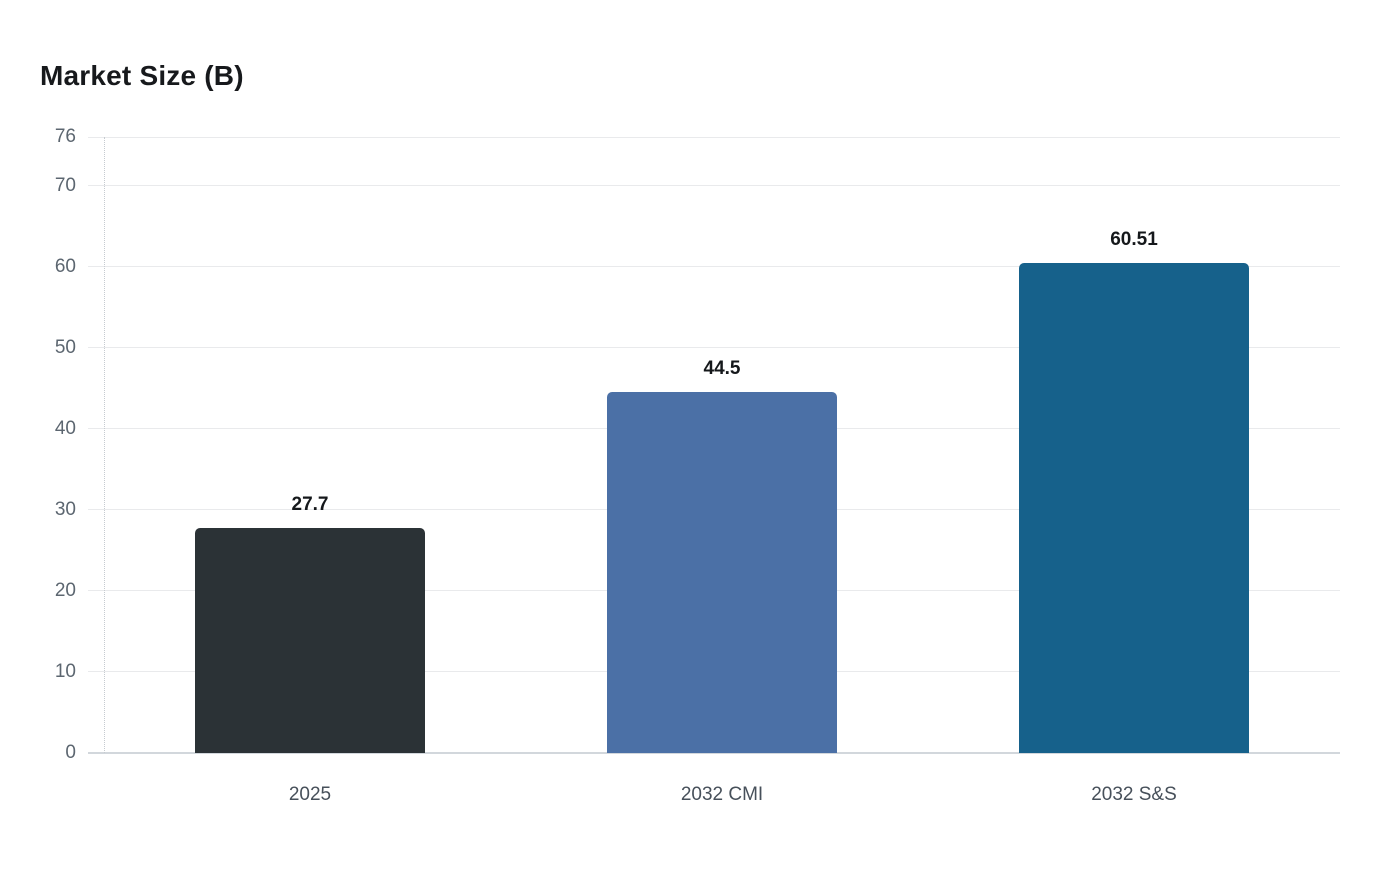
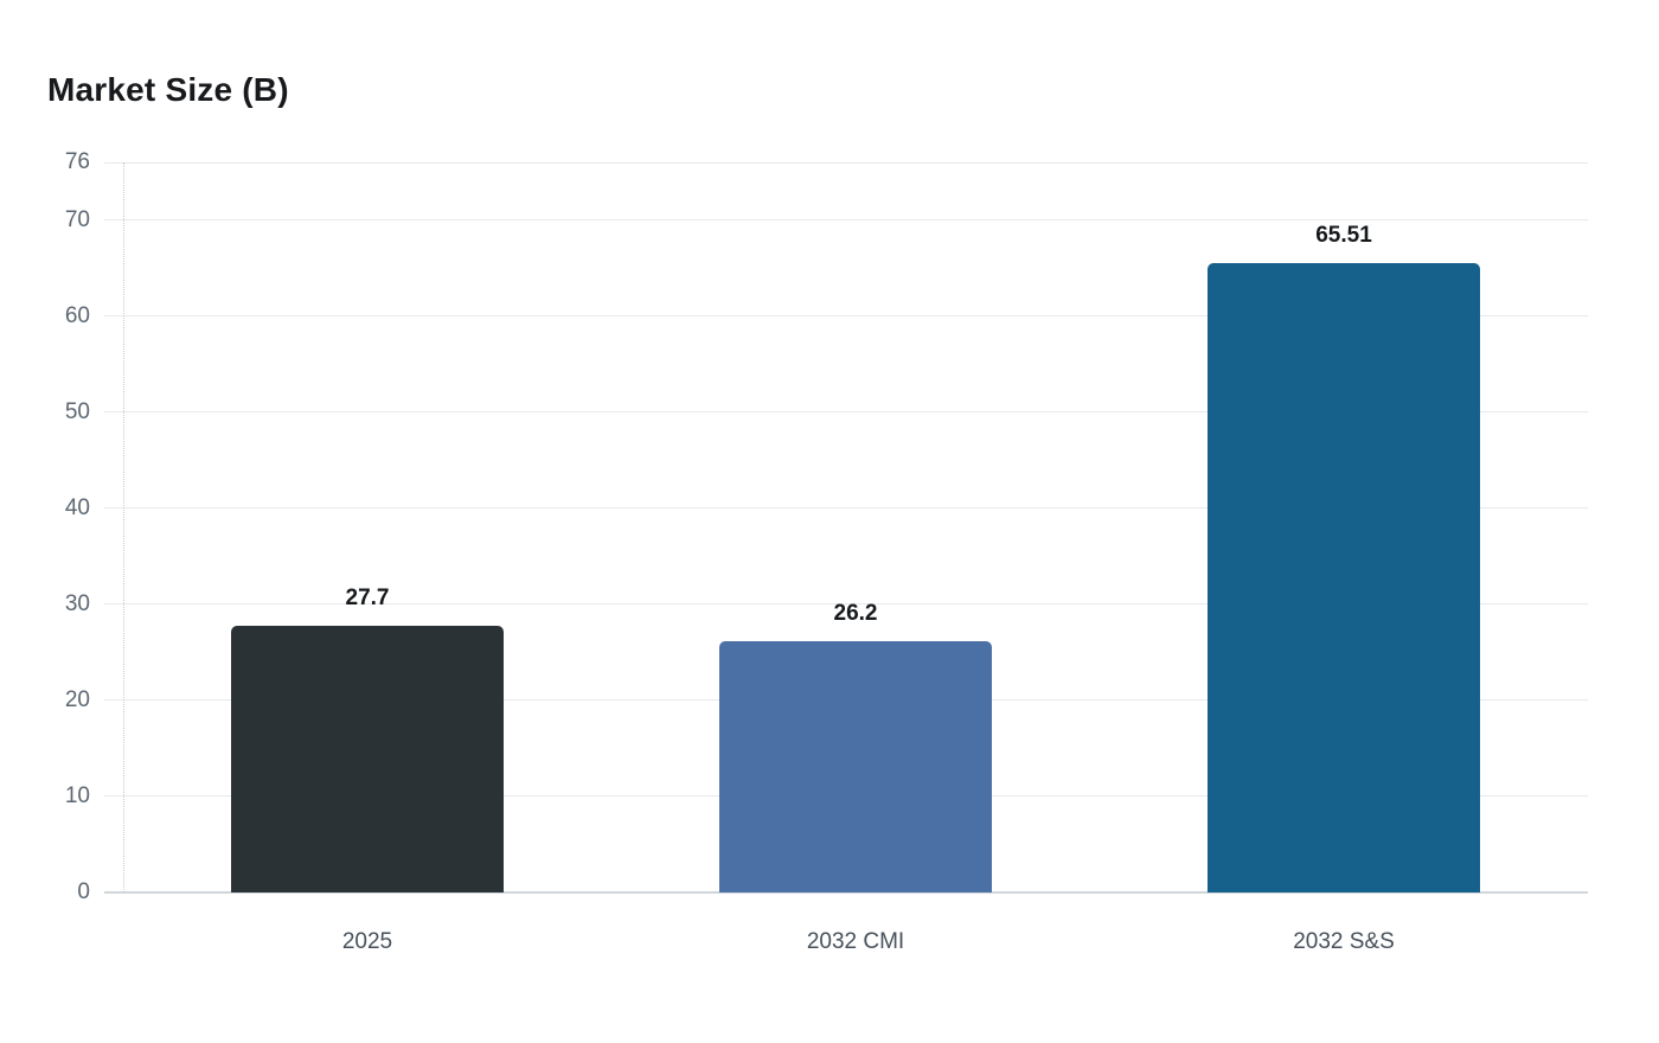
2032 CMI: 44.5 -> 26.2
2032 S&S: 60.51 -> 65.51
